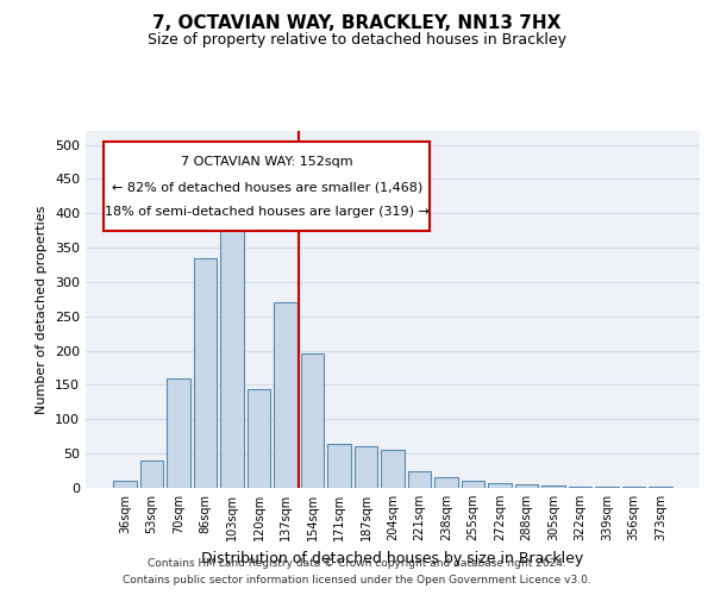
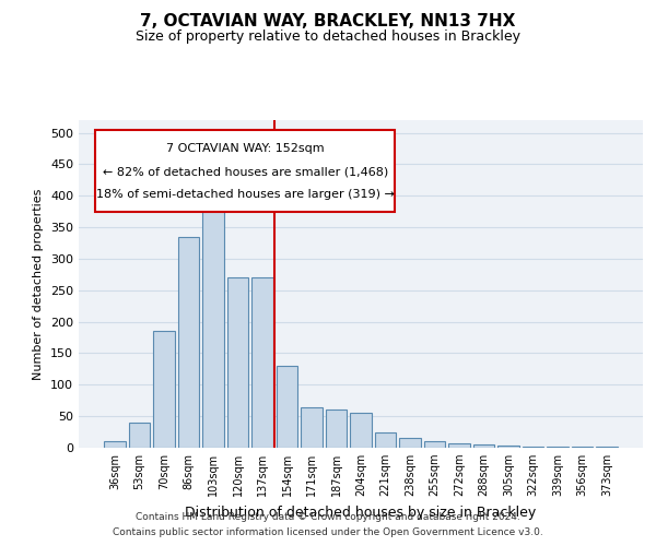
70sqm: 160 -> 185
120sqm: 144 -> 270
154sqm: 196 -> 130
